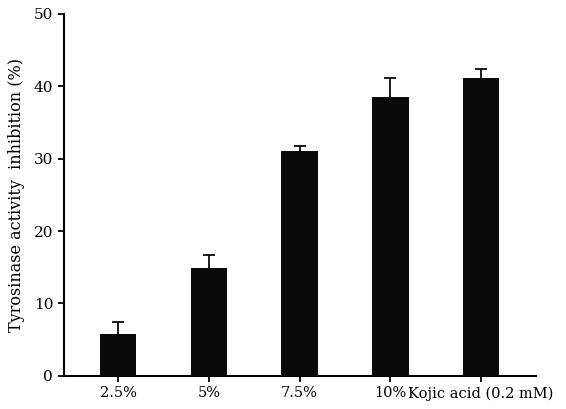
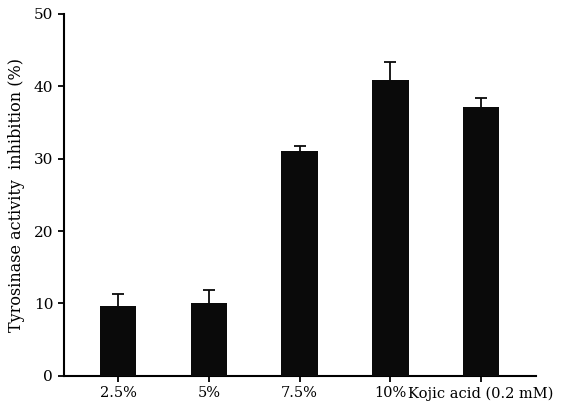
2.5%: 5.8 -> 9.6
5%: 14.9 -> 10.0
10%: 38.5 -> 40.8
Kojic acid (0.2 mM): 41.2 -> 37.2
